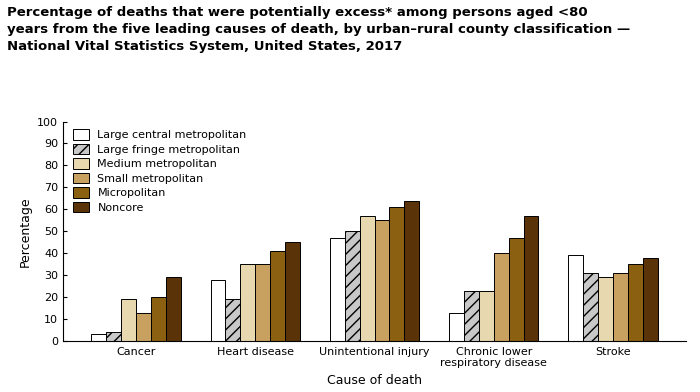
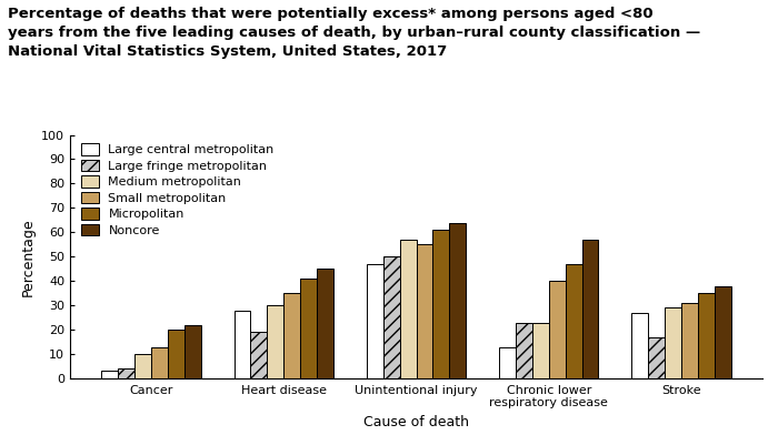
Medium metropolitan/Cancer: 19 -> 10
Noncore/Cancer: 29 -> 22
Medium metropolitan/Heart disease: 35 -> 30
Large central metropolitan/Stroke: 39 -> 27
Large fringe metropolitan/Stroke: 31 -> 17
